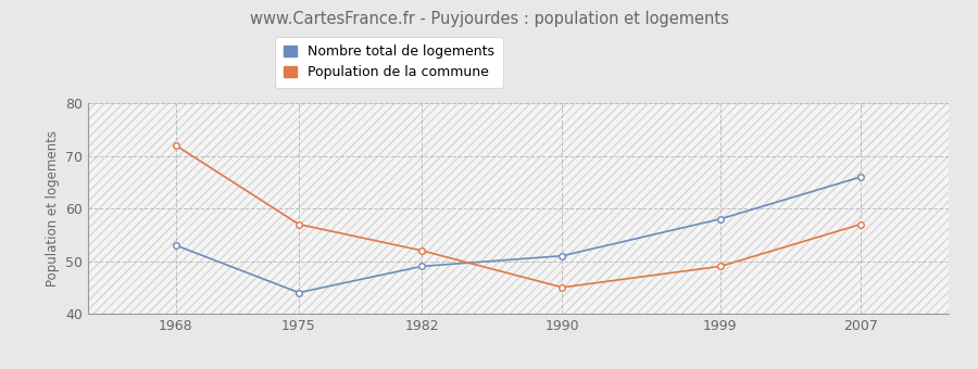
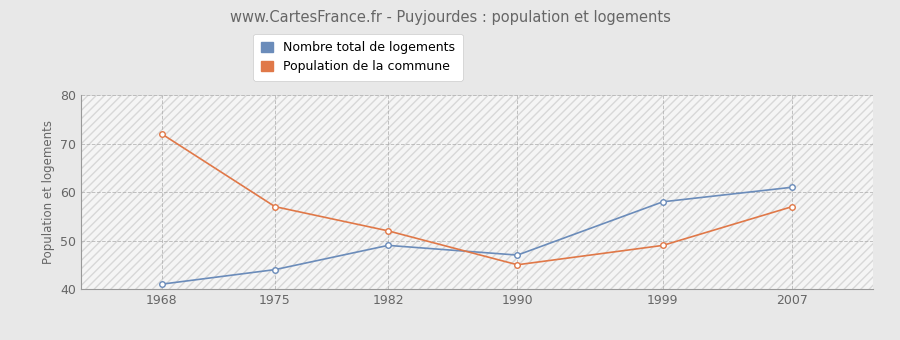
Nombre total de logements/1968: 53 -> 41
Nombre total de logements/1990: 51 -> 47
Nombre total de logements/2007: 66 -> 61
